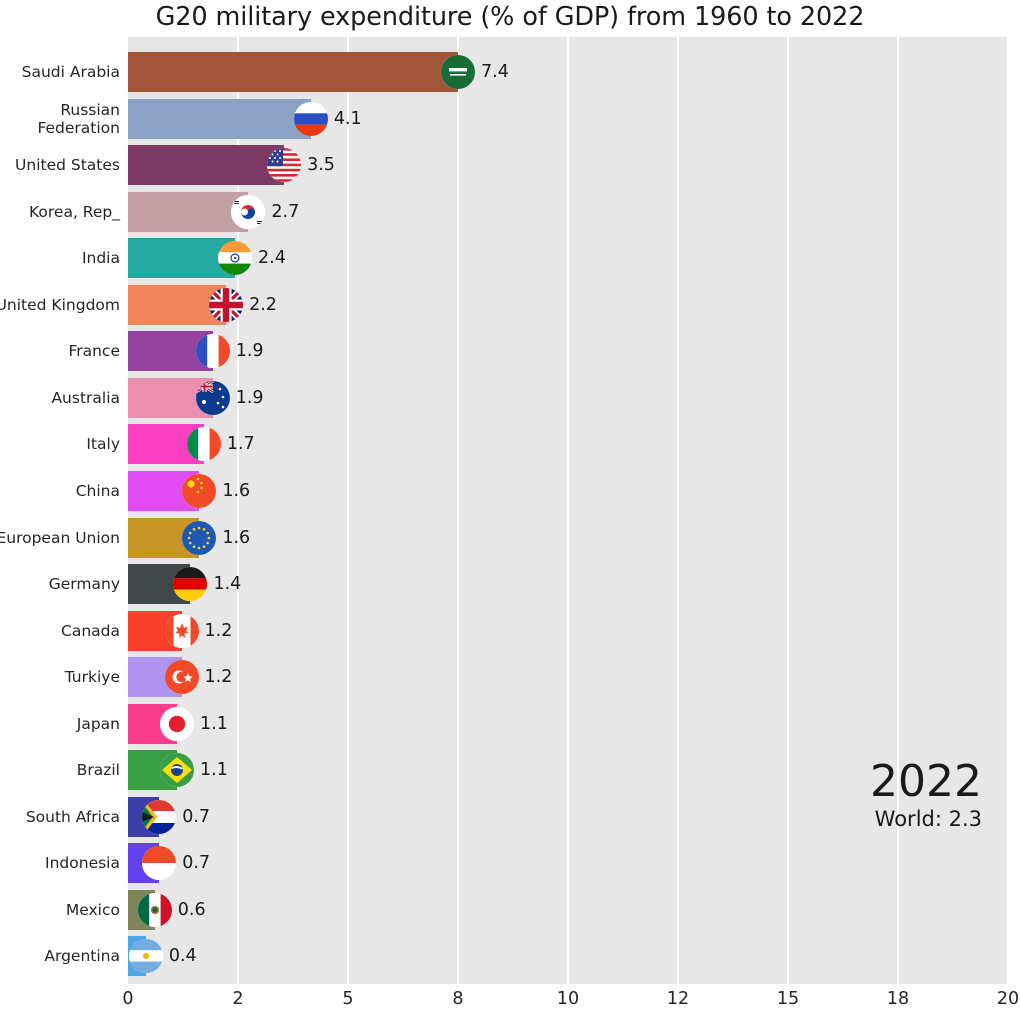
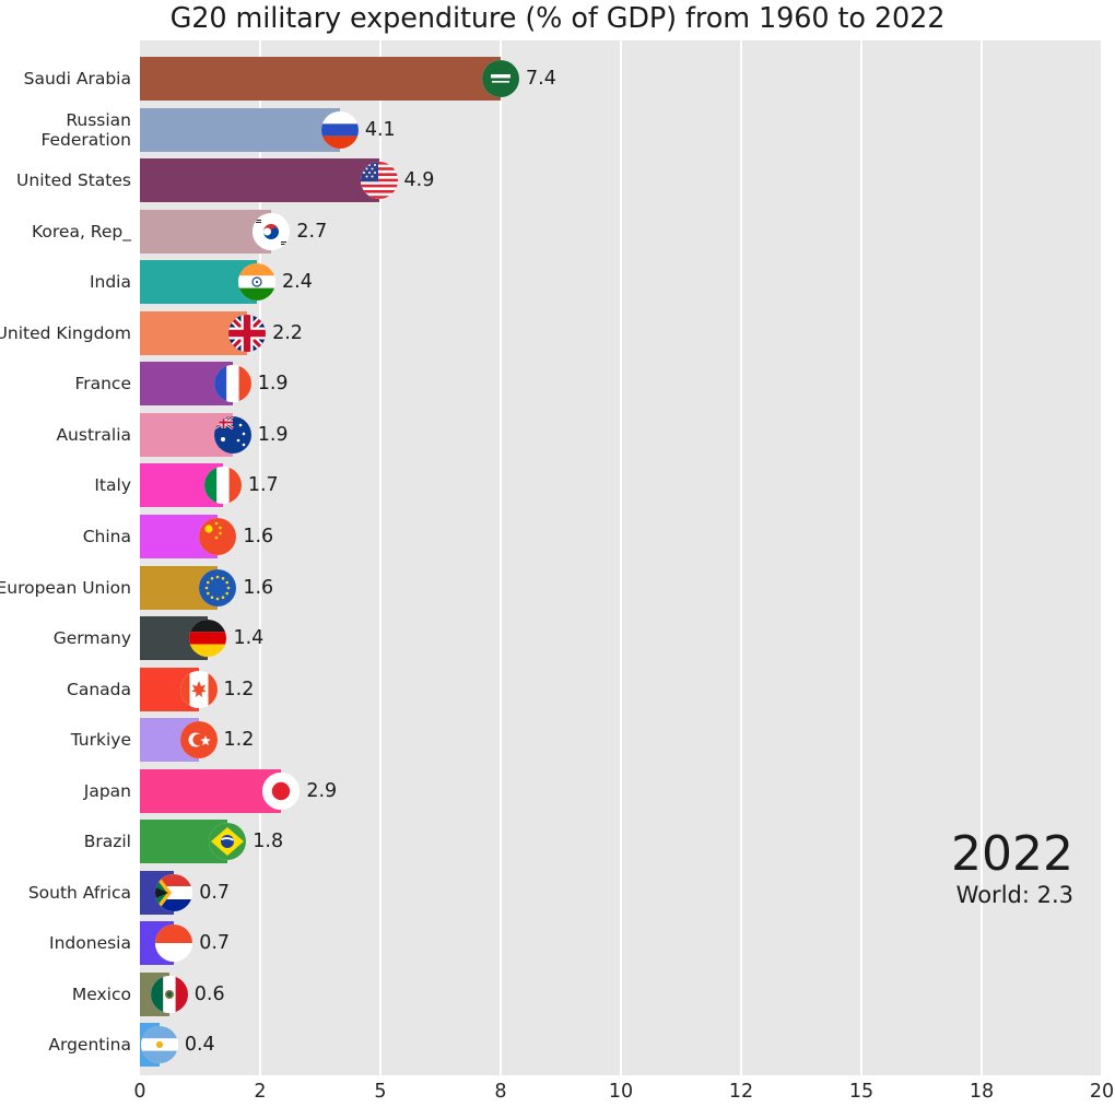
United States: 3.5 -> 4.9
Japan: 1.1 -> 2.9
Brazil: 1.1 -> 1.8
